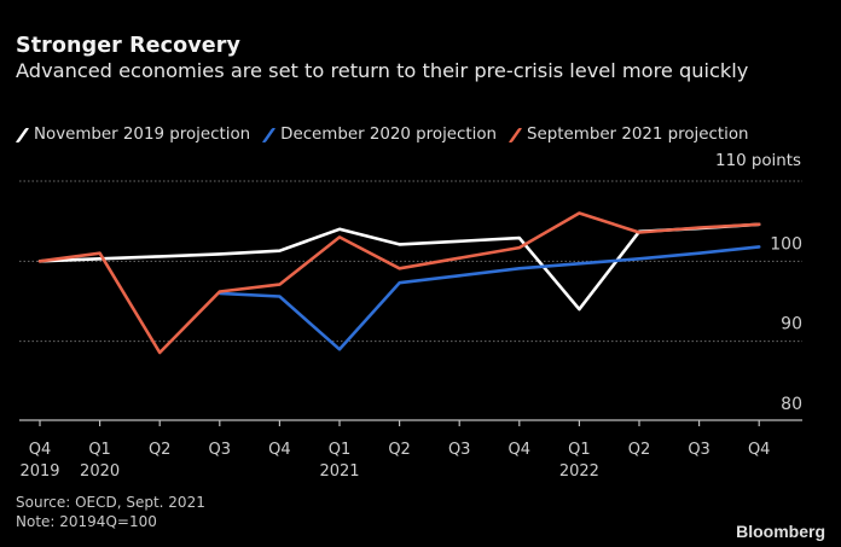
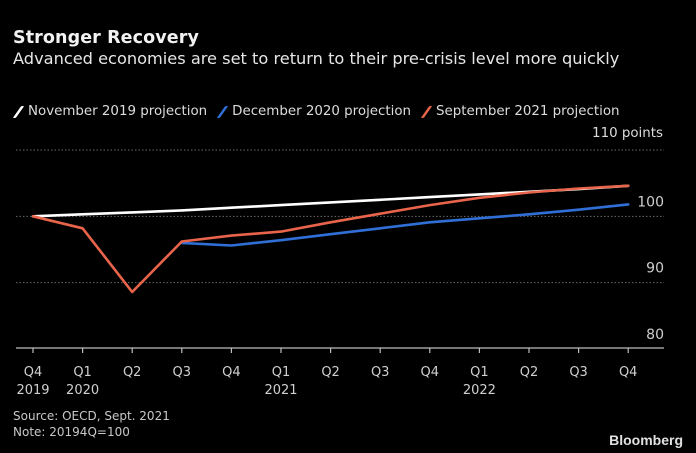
September 2021 projection/Q1 2020: 101 -> 98
November 2019 projection/Q1 2021: 104 -> 102
December 2020 projection/Q1 2021: 89 -> 96
September 2021 projection/Q1 2021: 103 -> 98
November 2019 projection/Q1 2022: 94 -> 103
September 2021 projection/Q1 2022: 106 -> 103
